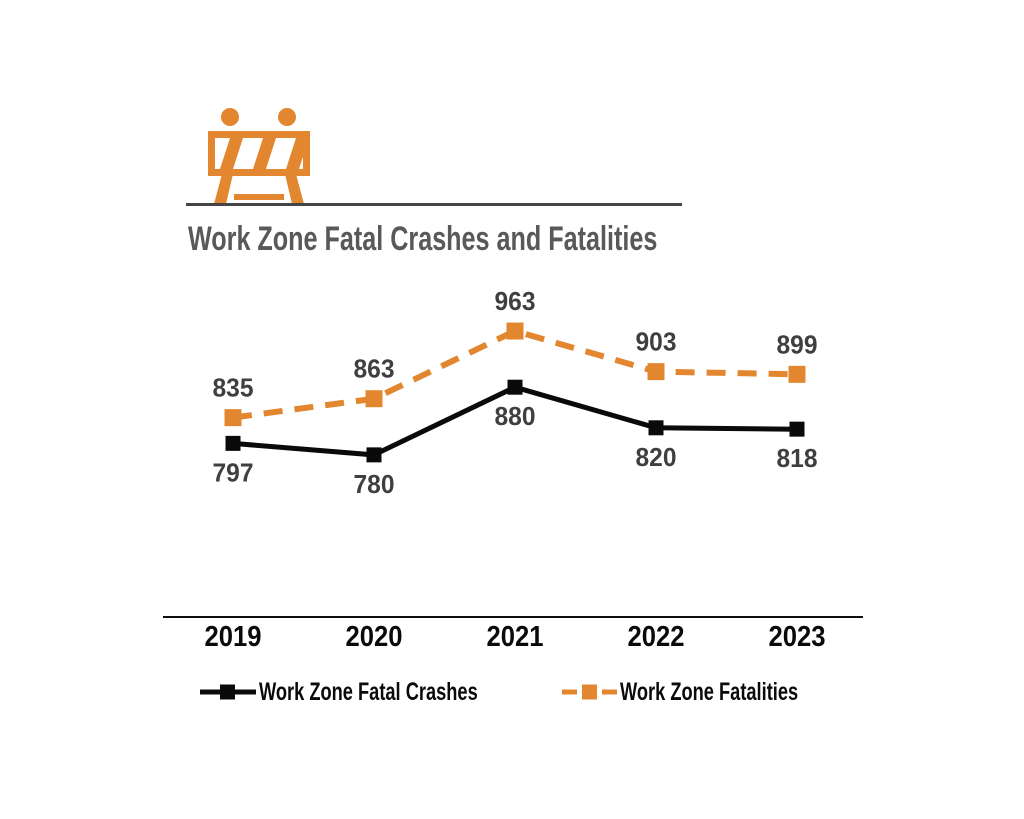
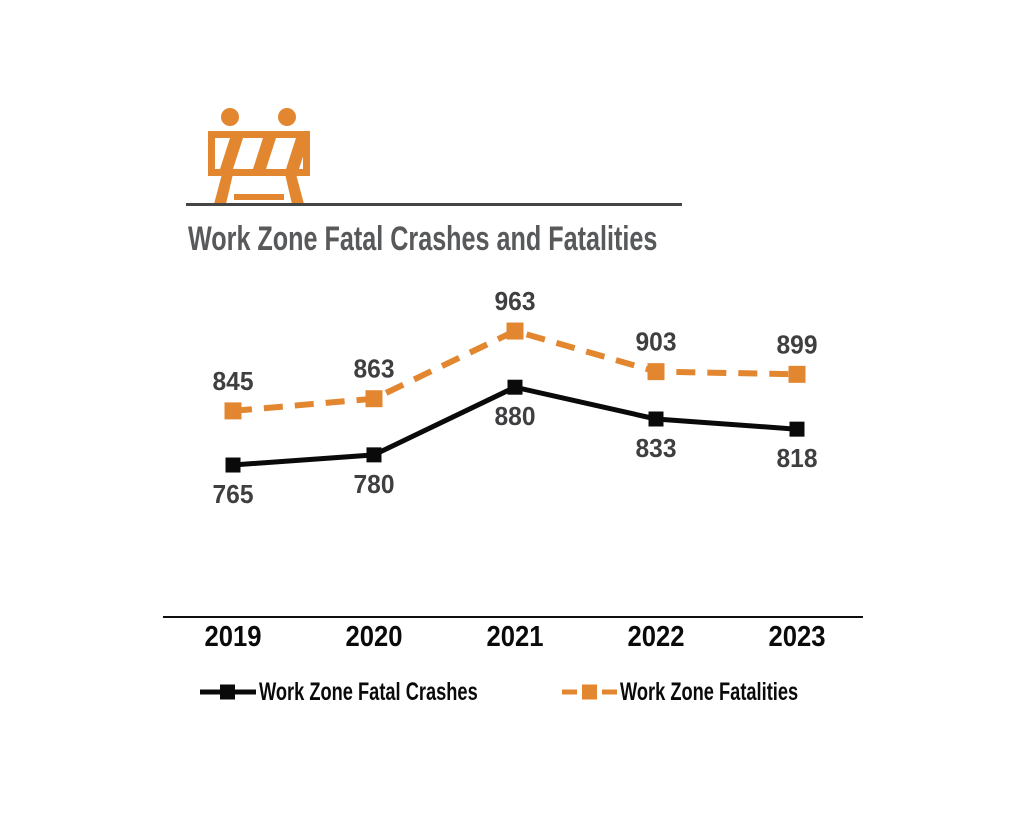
Work Zone Fatal Crashes/2019: 797 -> 765
Work Zone Fatalities/2019: 835 -> 845
Work Zone Fatal Crashes/2022: 820 -> 833
